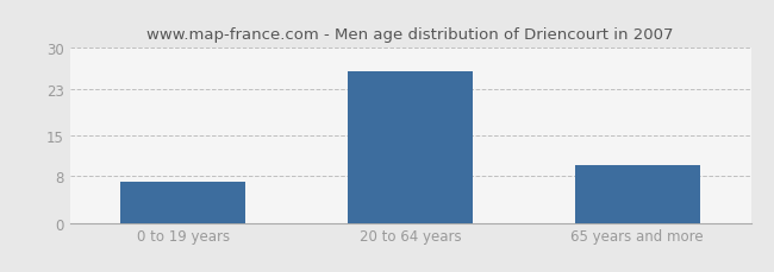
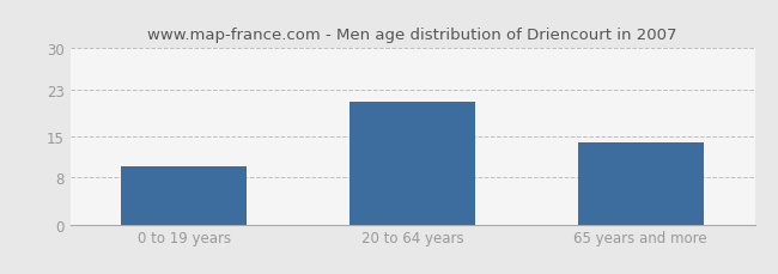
0 to 19 years: 7 -> 10
20 to 64 years: 26 -> 21
65 years and more: 10 -> 14
